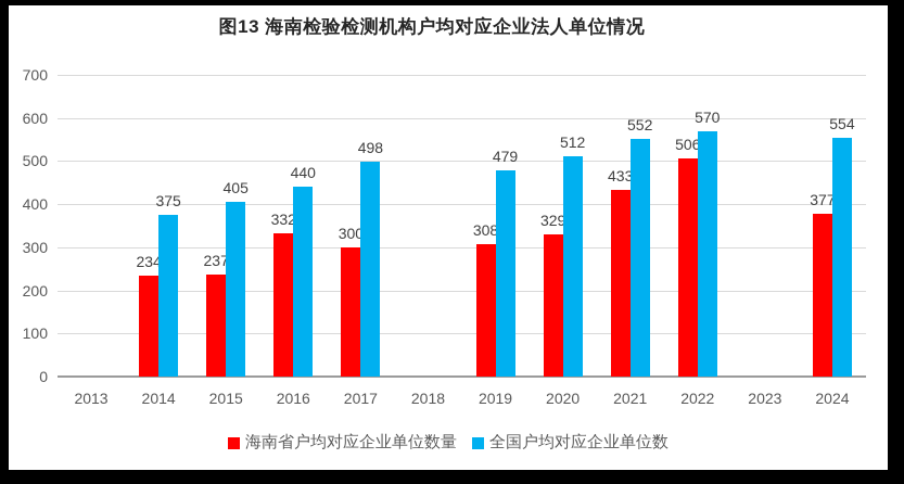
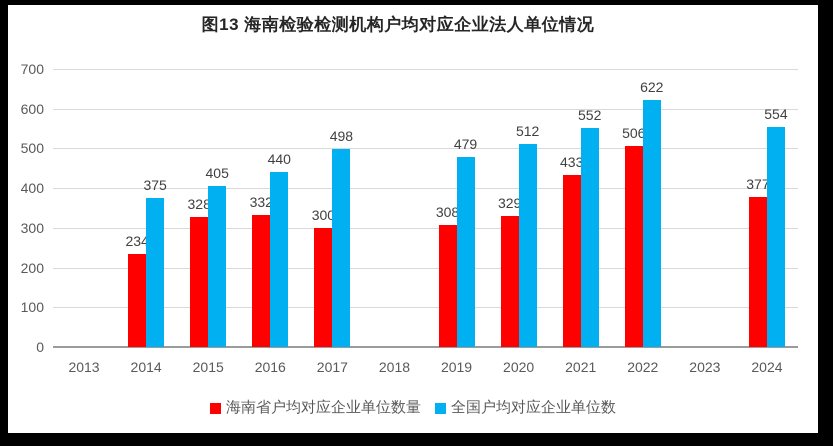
海南省户均对应企业单位数量/2015: 237 -> 328
全国户均对应企业单位数/2022: 570 -> 622
